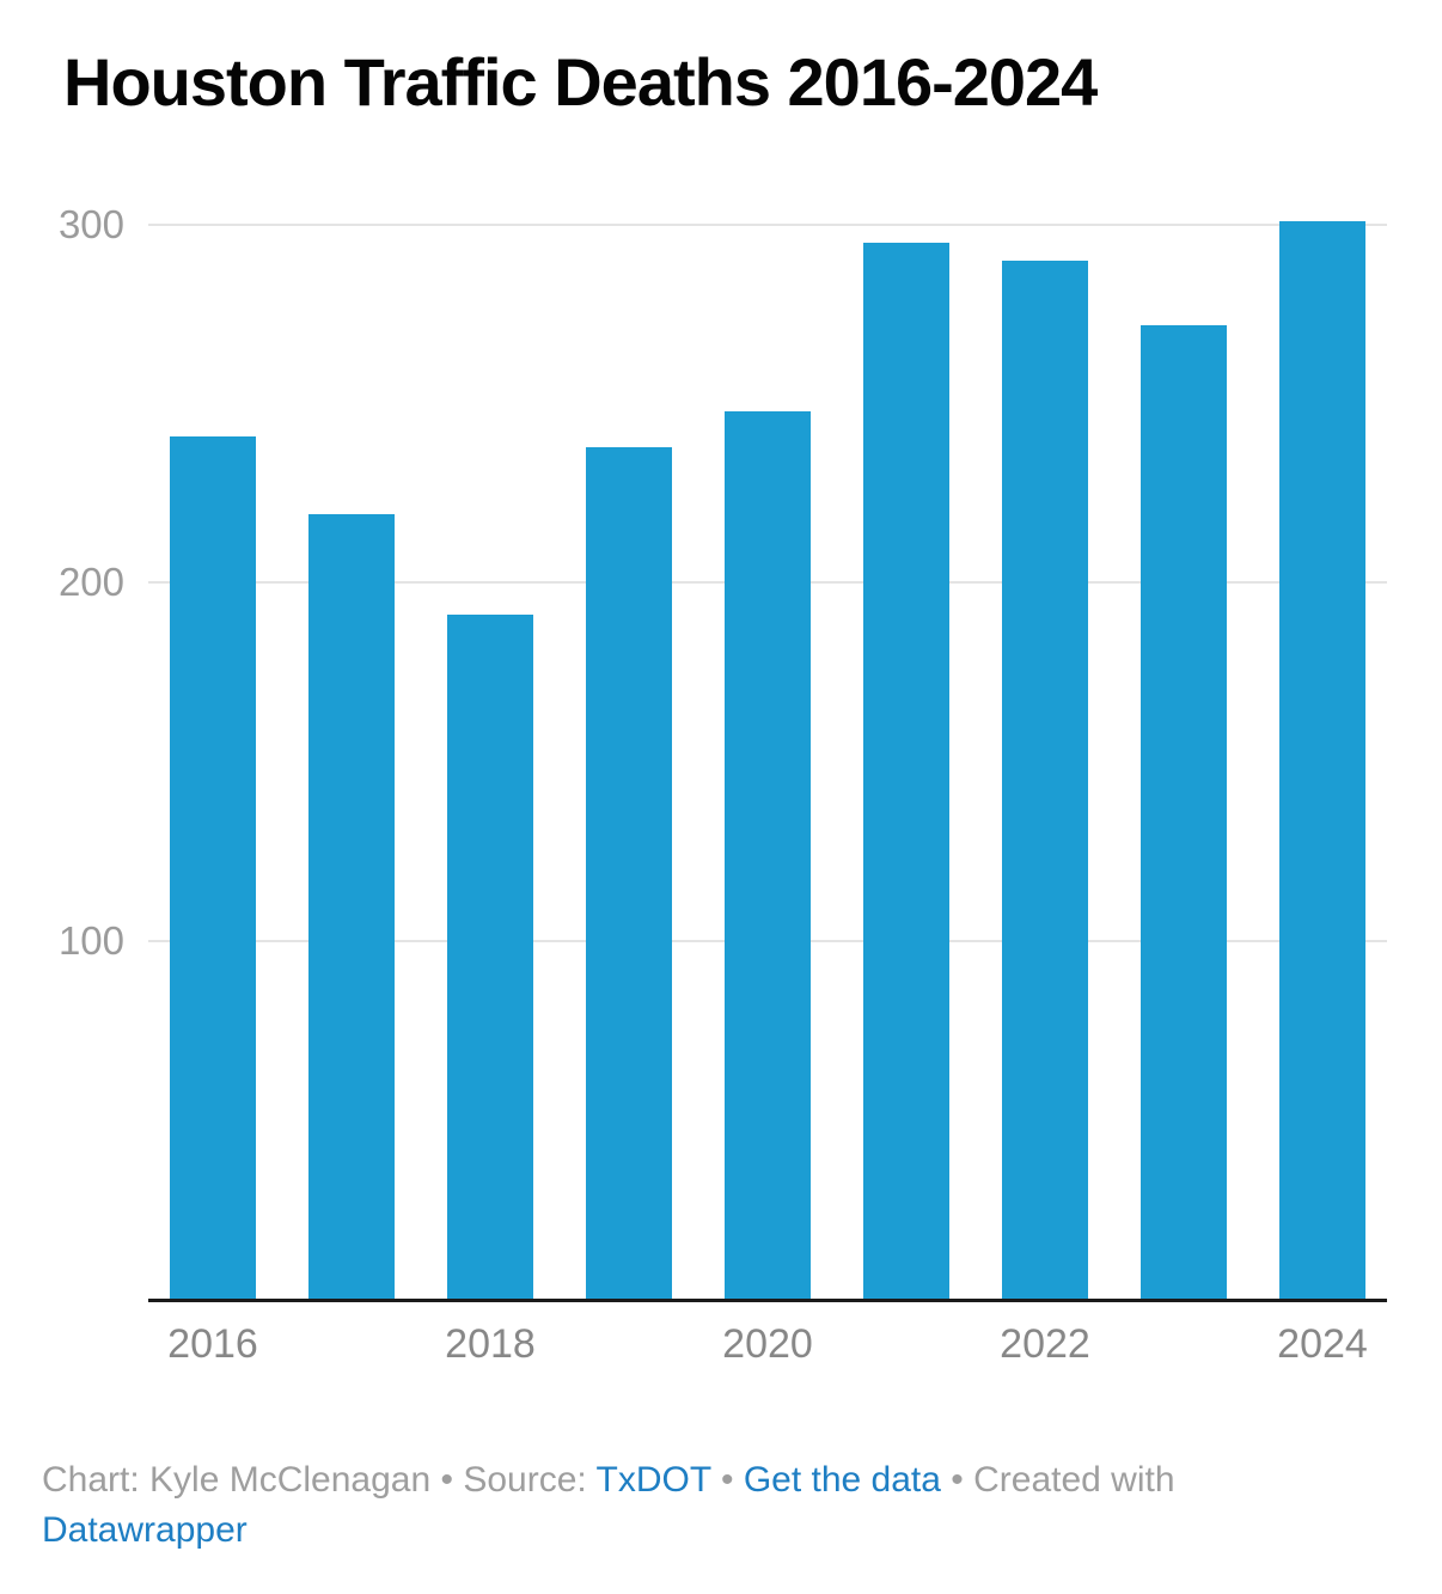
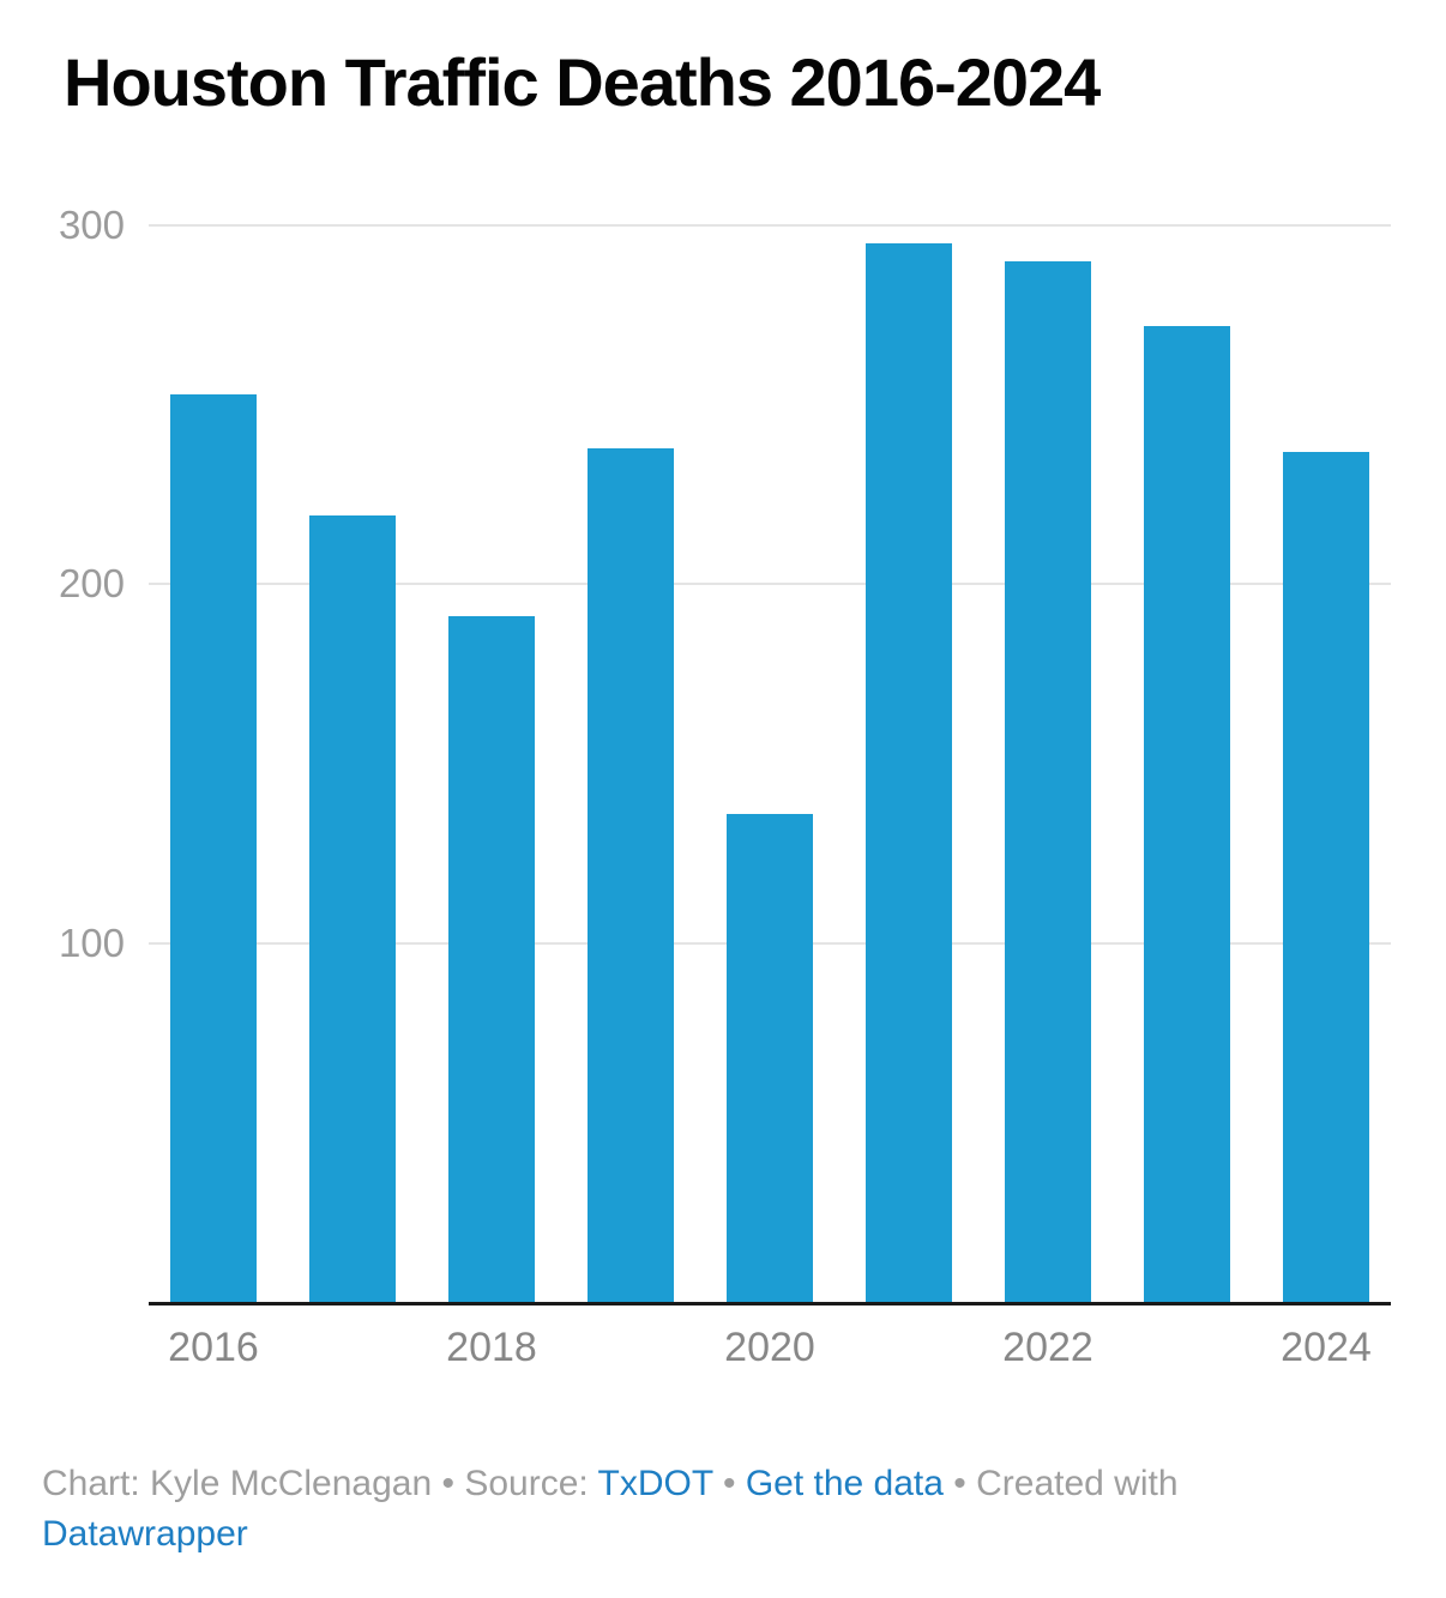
2016: 241 -> 253
2020: 248 -> 136
2024: 301 -> 237
